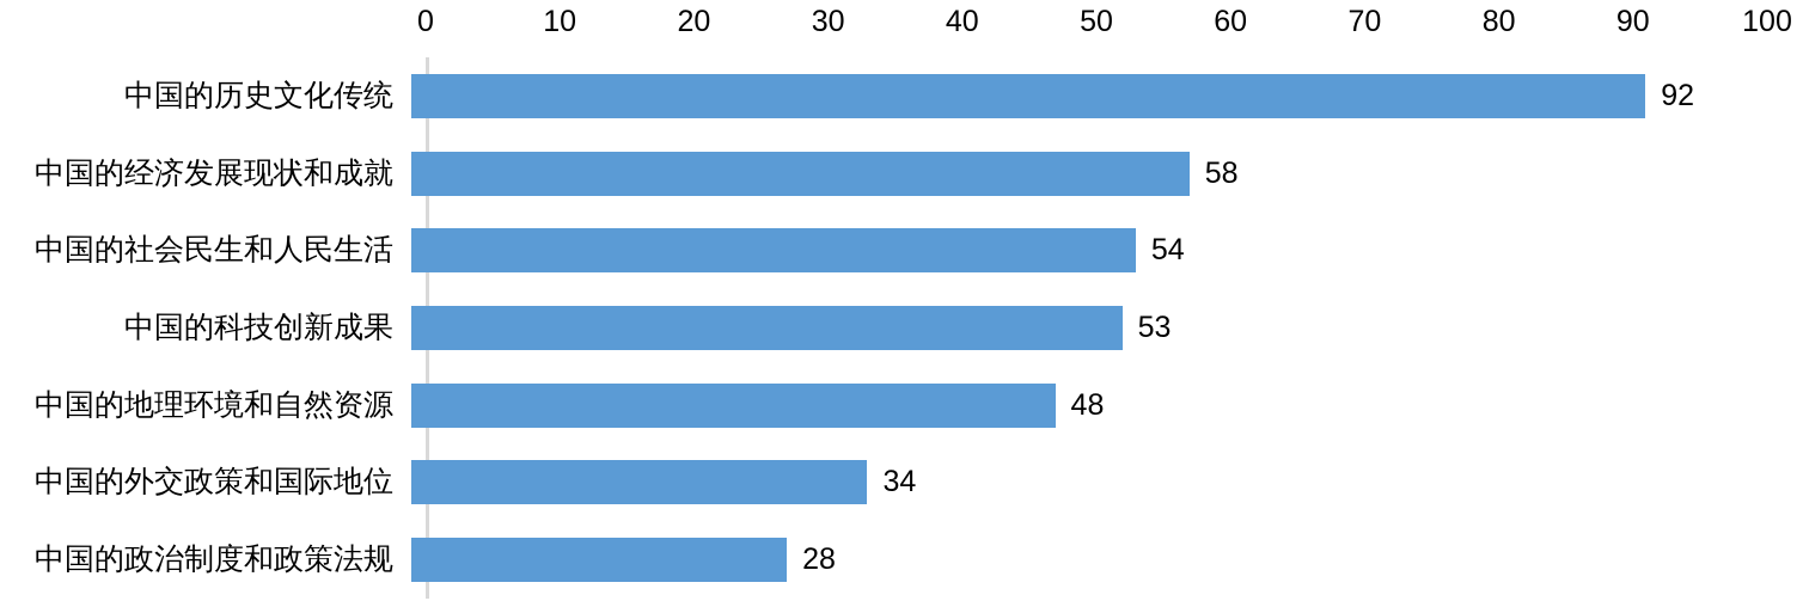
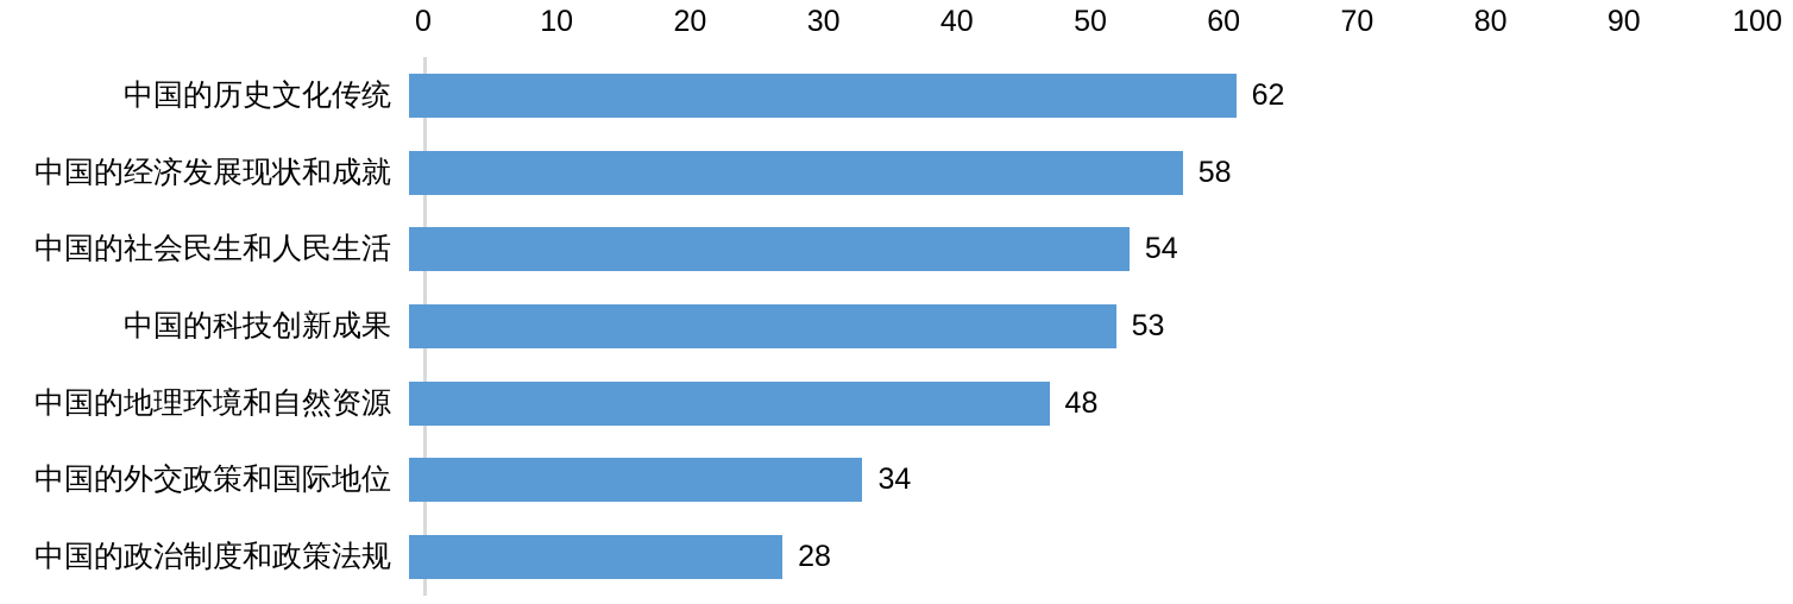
中国的历史文化传统: 92 -> 62
